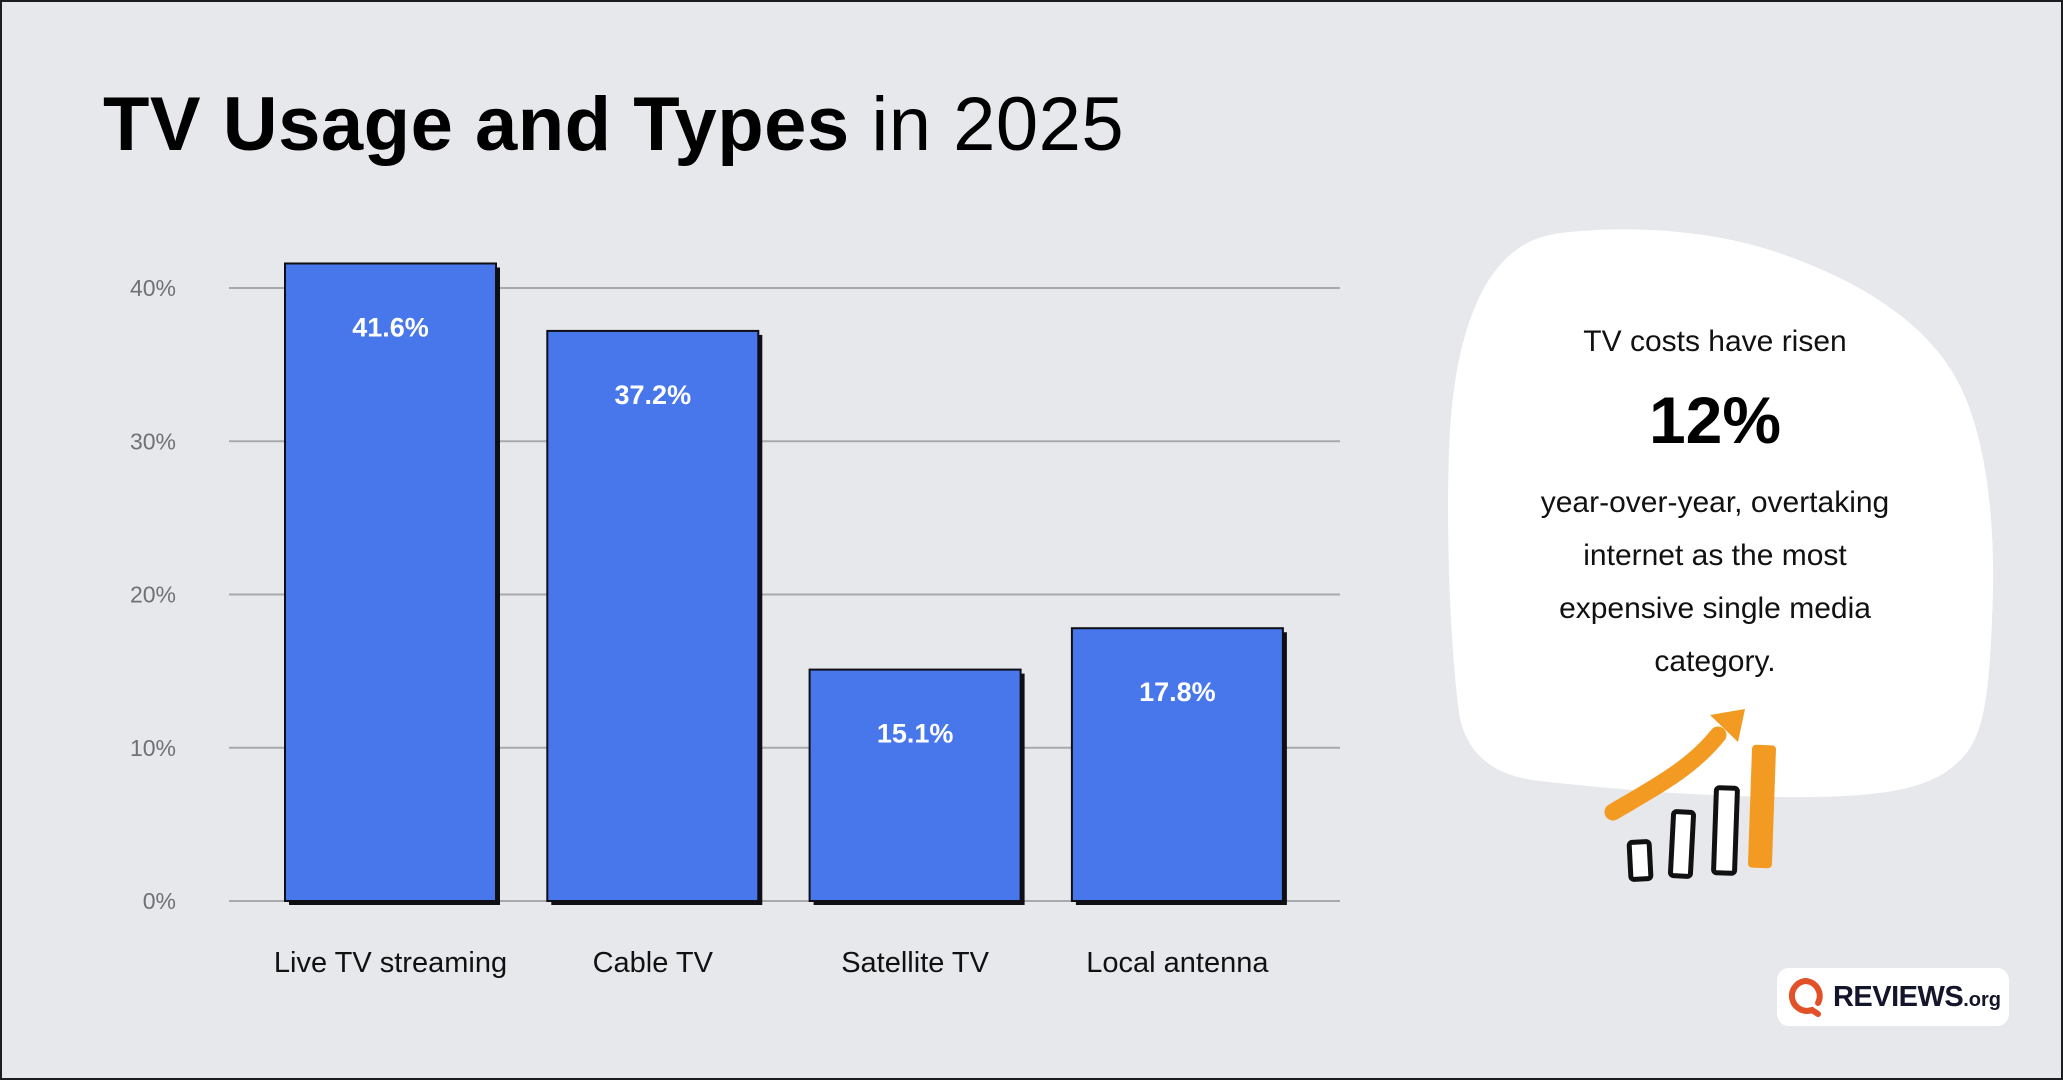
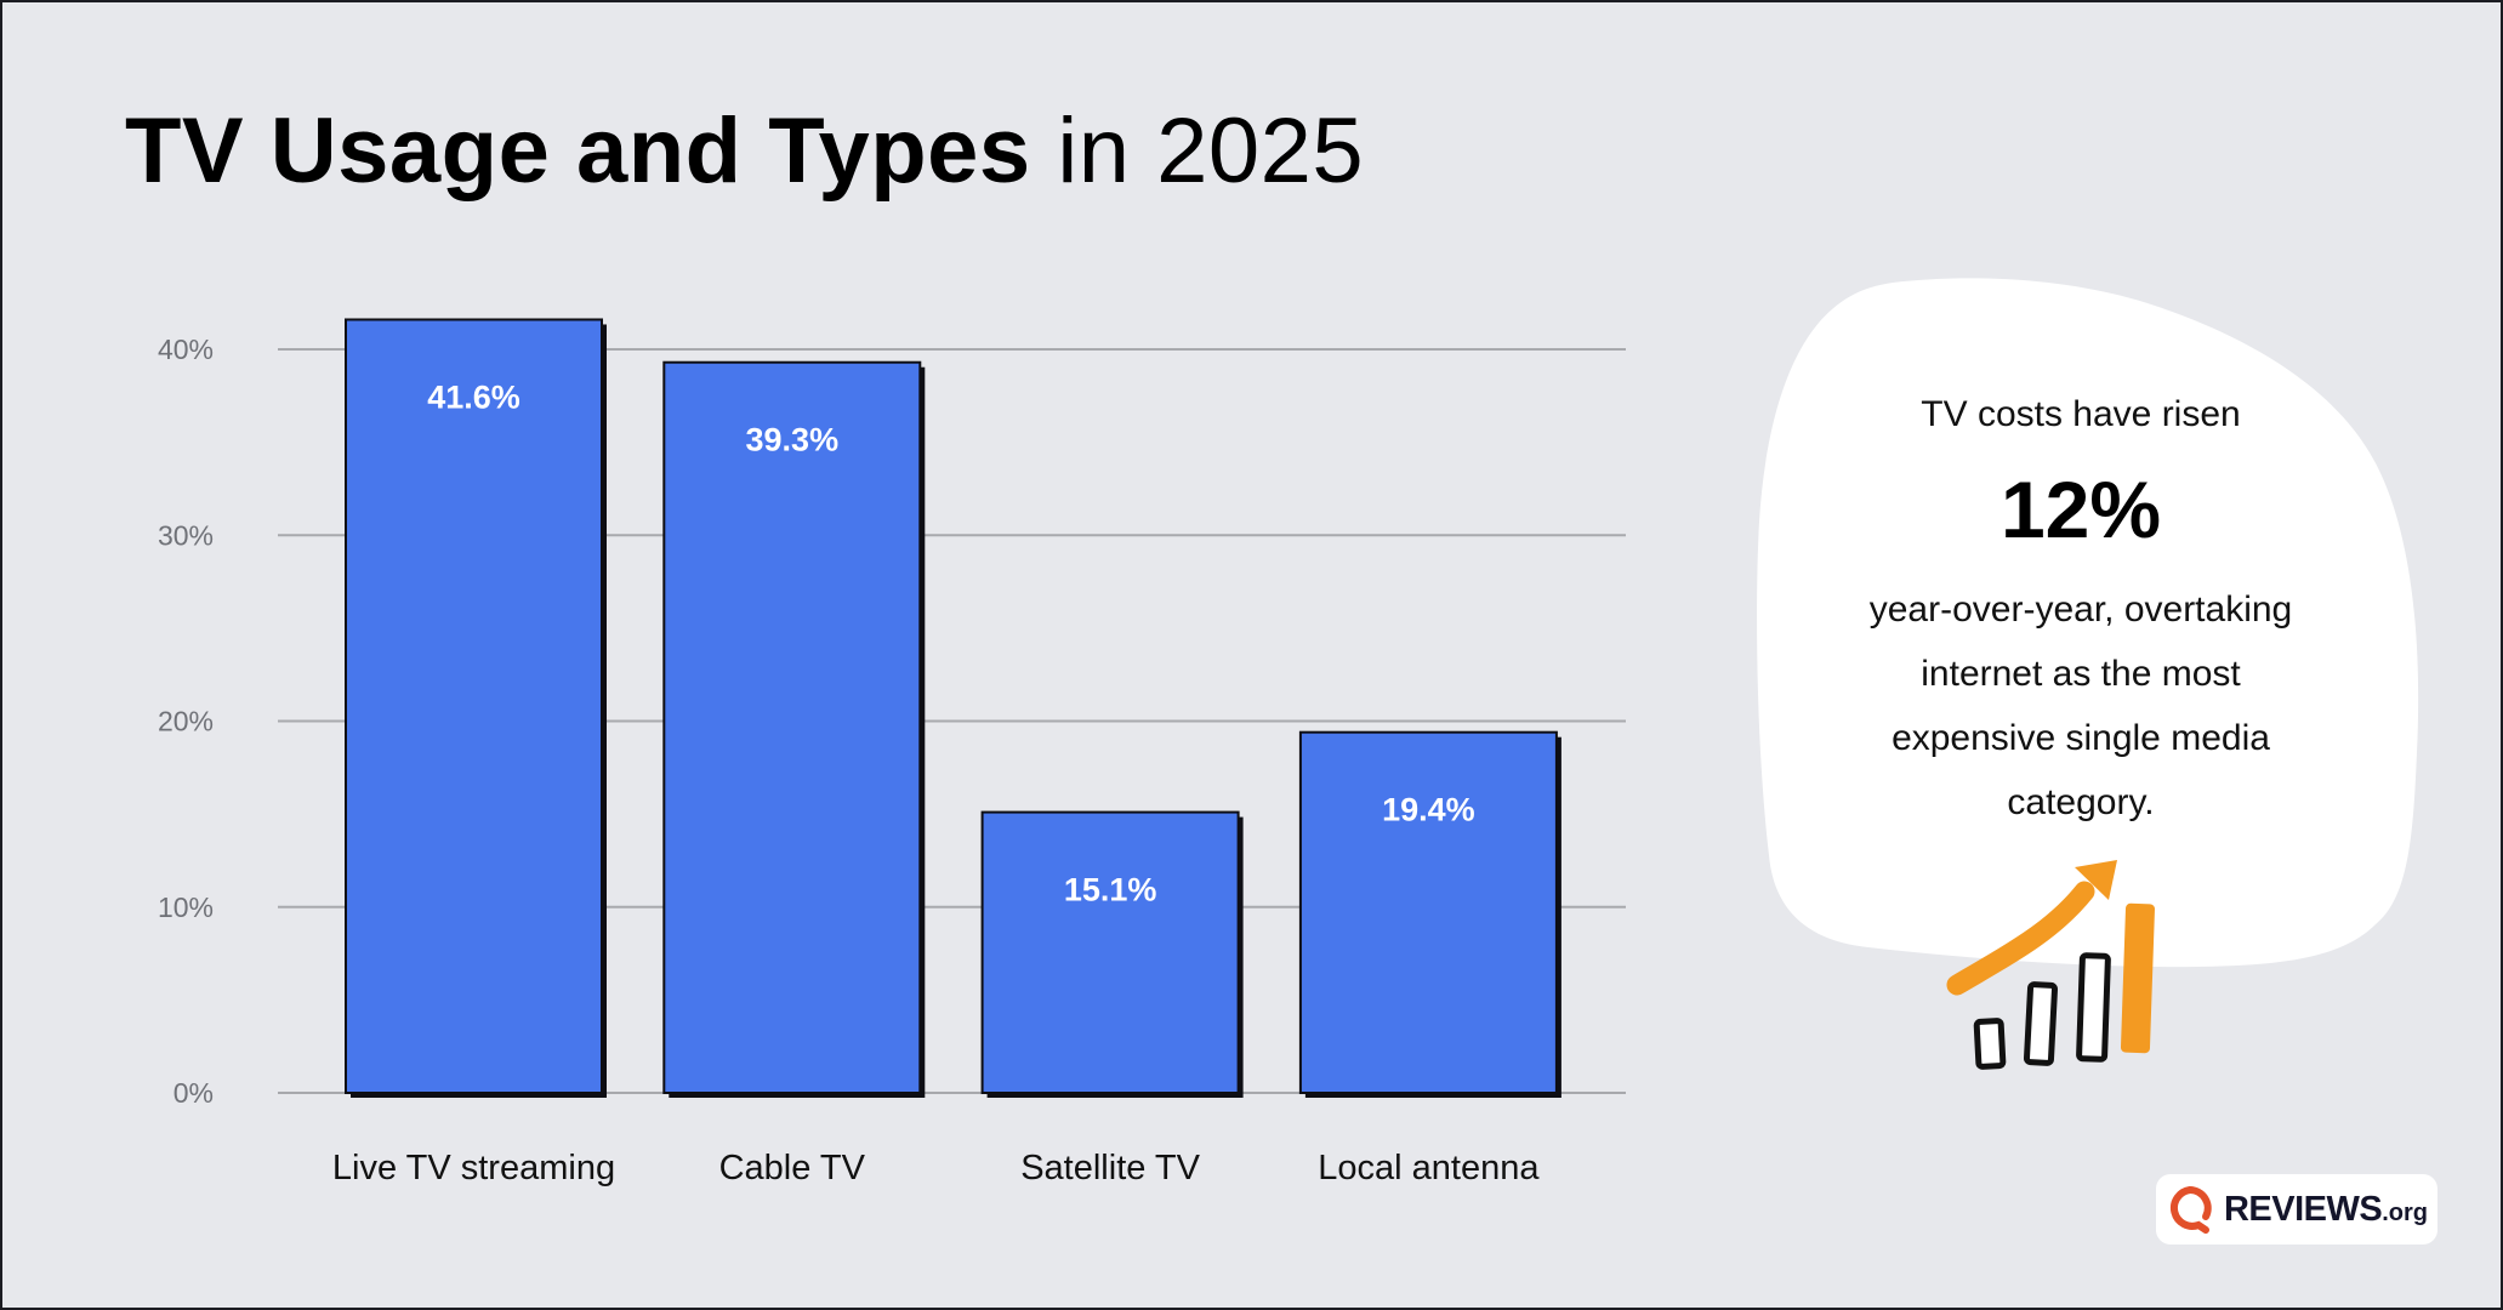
Cable TV: 37.2% -> 39.3%
Local antenna: 17.8% -> 19.4%
